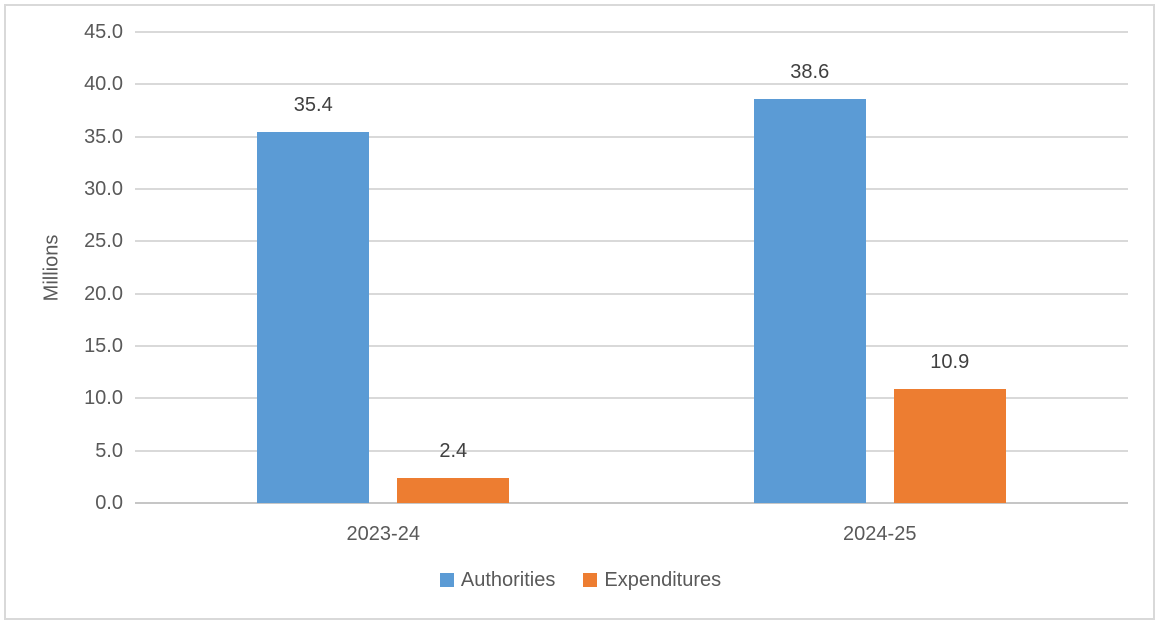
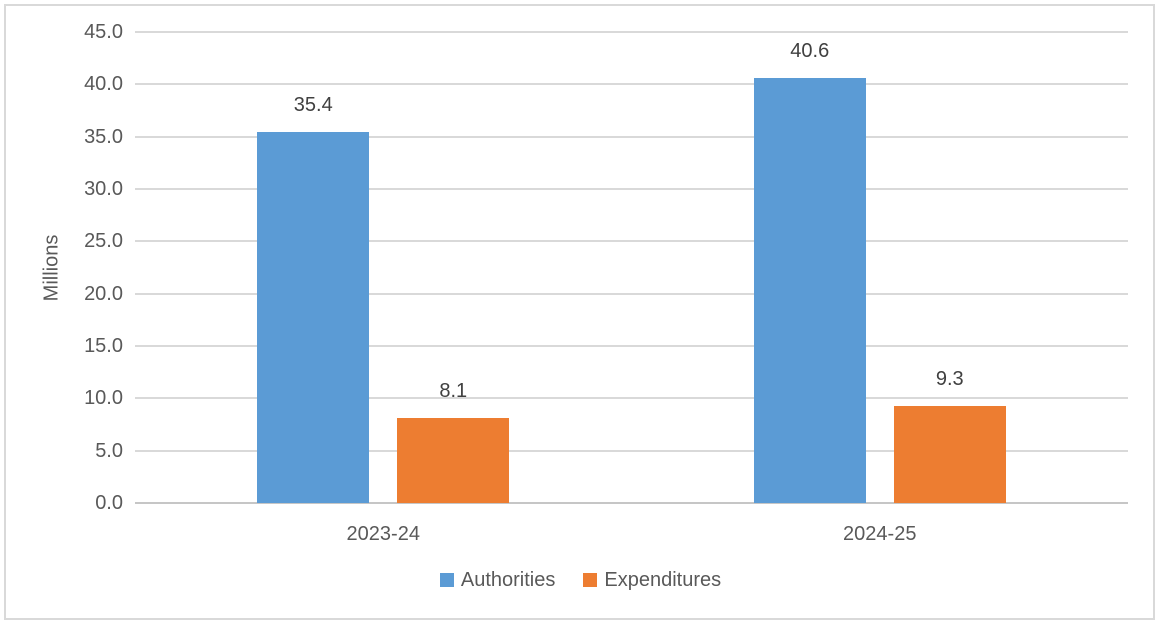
Expenditures/2023-24: 2.4 -> 8.1
Authorities/2024-25: 38.6 -> 40.6
Expenditures/2024-25: 10.9 -> 9.3
